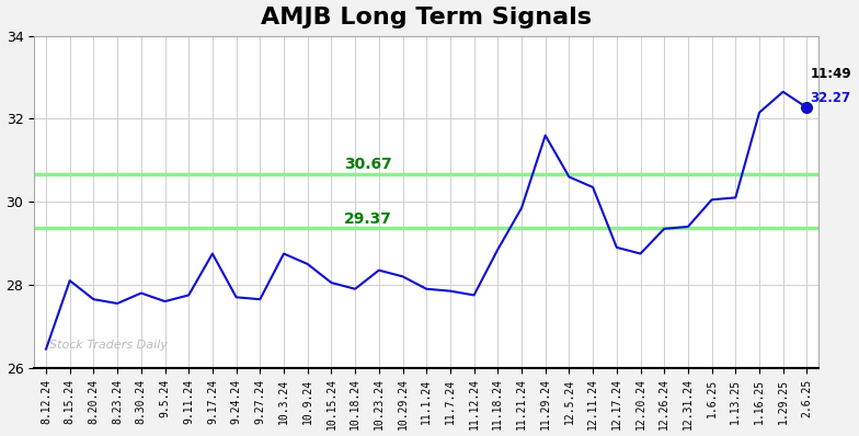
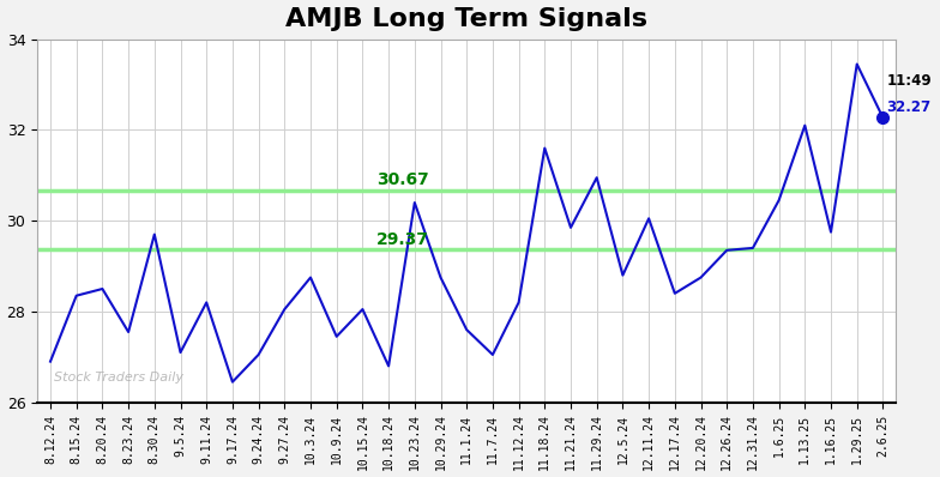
8.12.24: 26.45 -> 26.90
8.15.24: 28.10 -> 28.35
8.20.24: 27.65 -> 28.50
8.30.24: 27.80 -> 29.70
9.5.24: 27.60 -> 27.10
9.11.24: 27.75 -> 28.20
9.17.24: 28.75 -> 26.45
9.24.24: 27.70 -> 27.05
9.27.24: 27.65 -> 28.05
10.9.24: 28.50 -> 27.45
10.18.24: 27.90 -> 26.80
10.23.24: 28.35 -> 30.40
10.29.24: 28.20 -> 28.75
11.1.24: 27.90 -> 27.60
11.7.24: 27.85 -> 27.05
11.12.24: 27.75 -> 28.20
11.18.24: 28.85 -> 31.60
11.29.24: 31.60 -> 30.95
12.5.24: 30.60 -> 28.80
12.11.24: 30.35 -> 30.05
12.17.24: 28.90 -> 28.40
1.6.25: 30.05 -> 30.45
1.13.25: 30.10 -> 32.10
1.16.25: 32.15 -> 29.75
1.29.25: 32.65 -> 33.45
